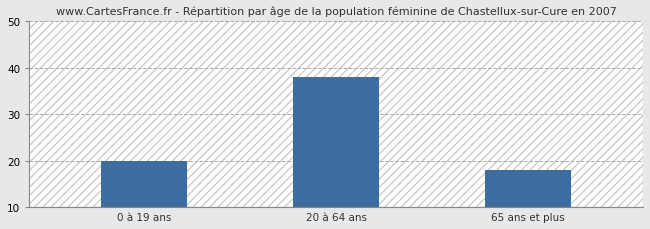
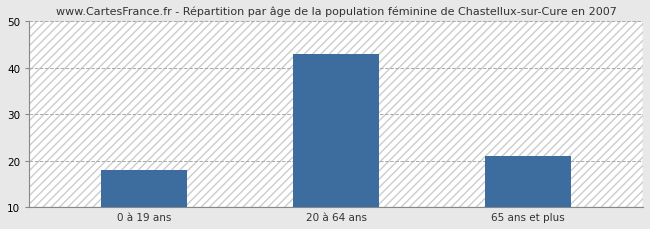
0 à 19 ans: 20 -> 18
20 à 64 ans: 38 -> 43
65 ans et plus: 18 -> 21
